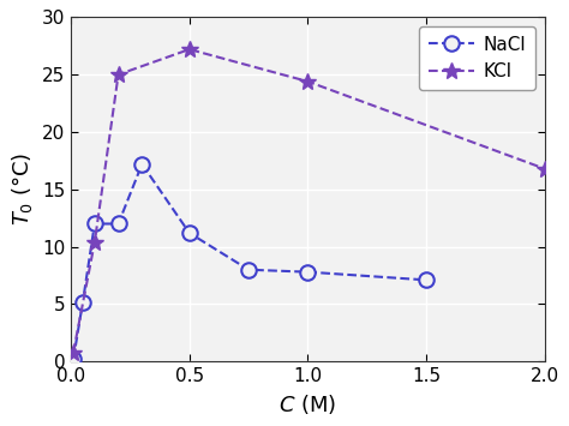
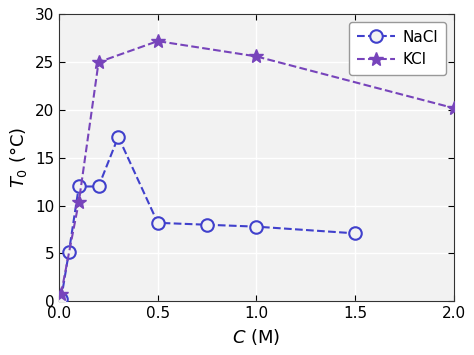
NaCl/0.5: 11.2 -> 8.2
KCl/1.0: 24.4 -> 25.6
KCl/2.0: 16.8 -> 20.2
